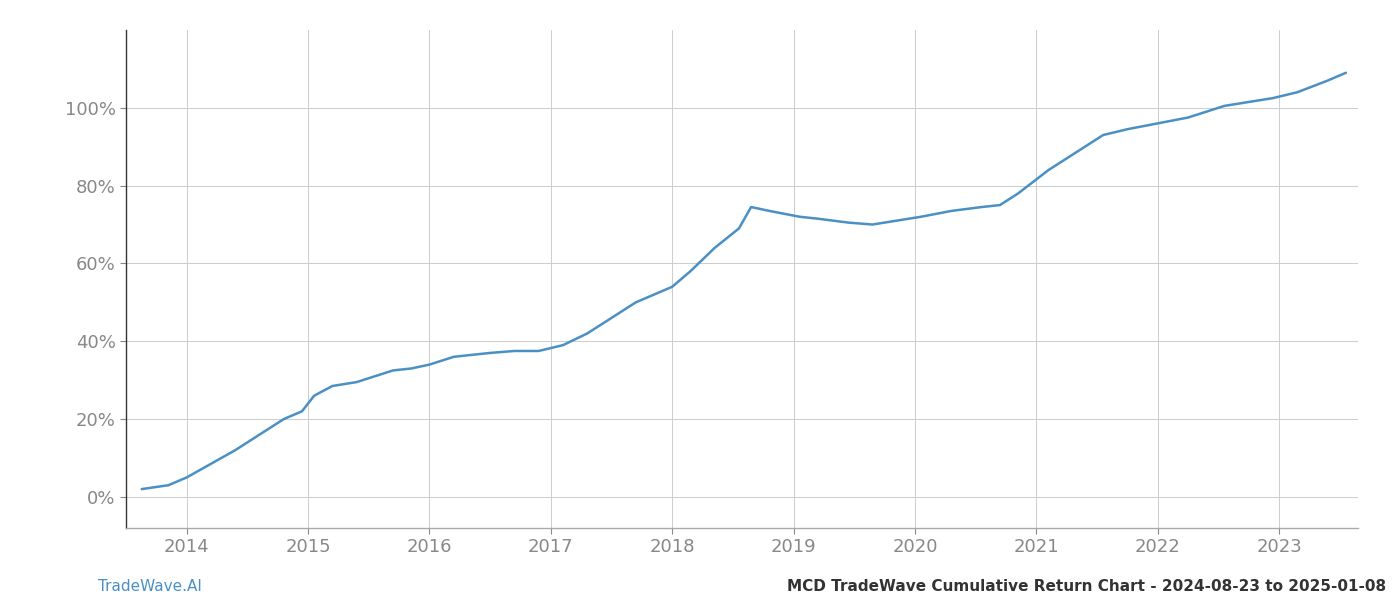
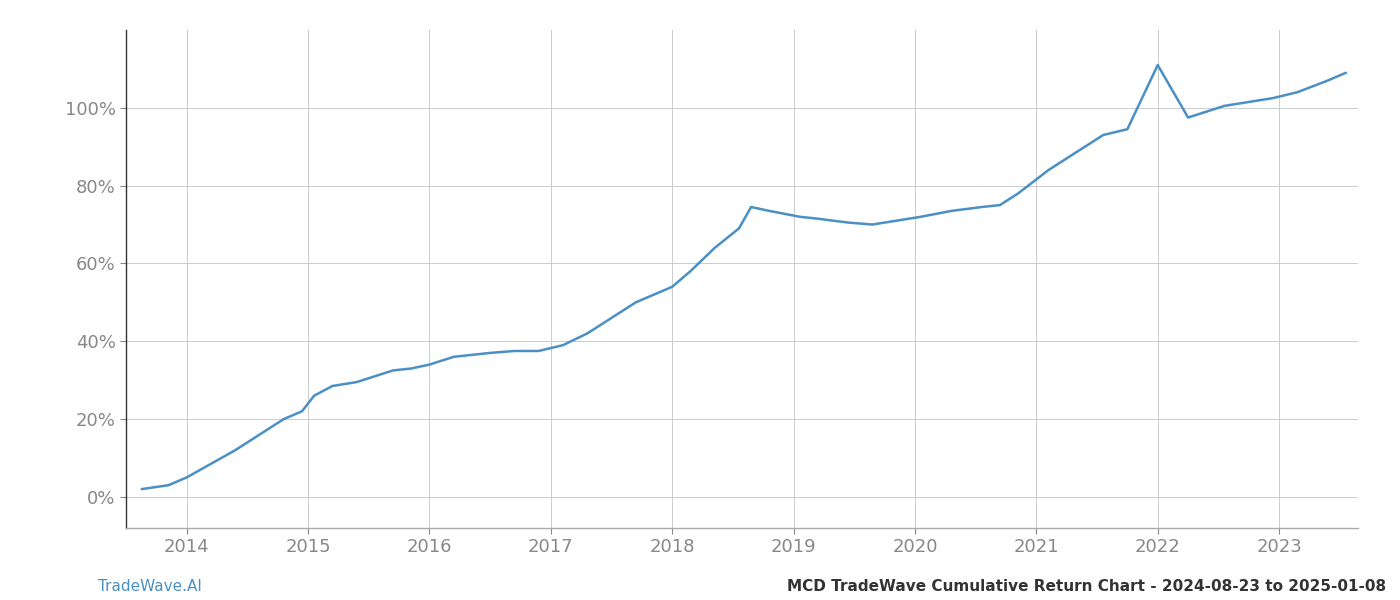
2022: 96.0% -> 111.0%
